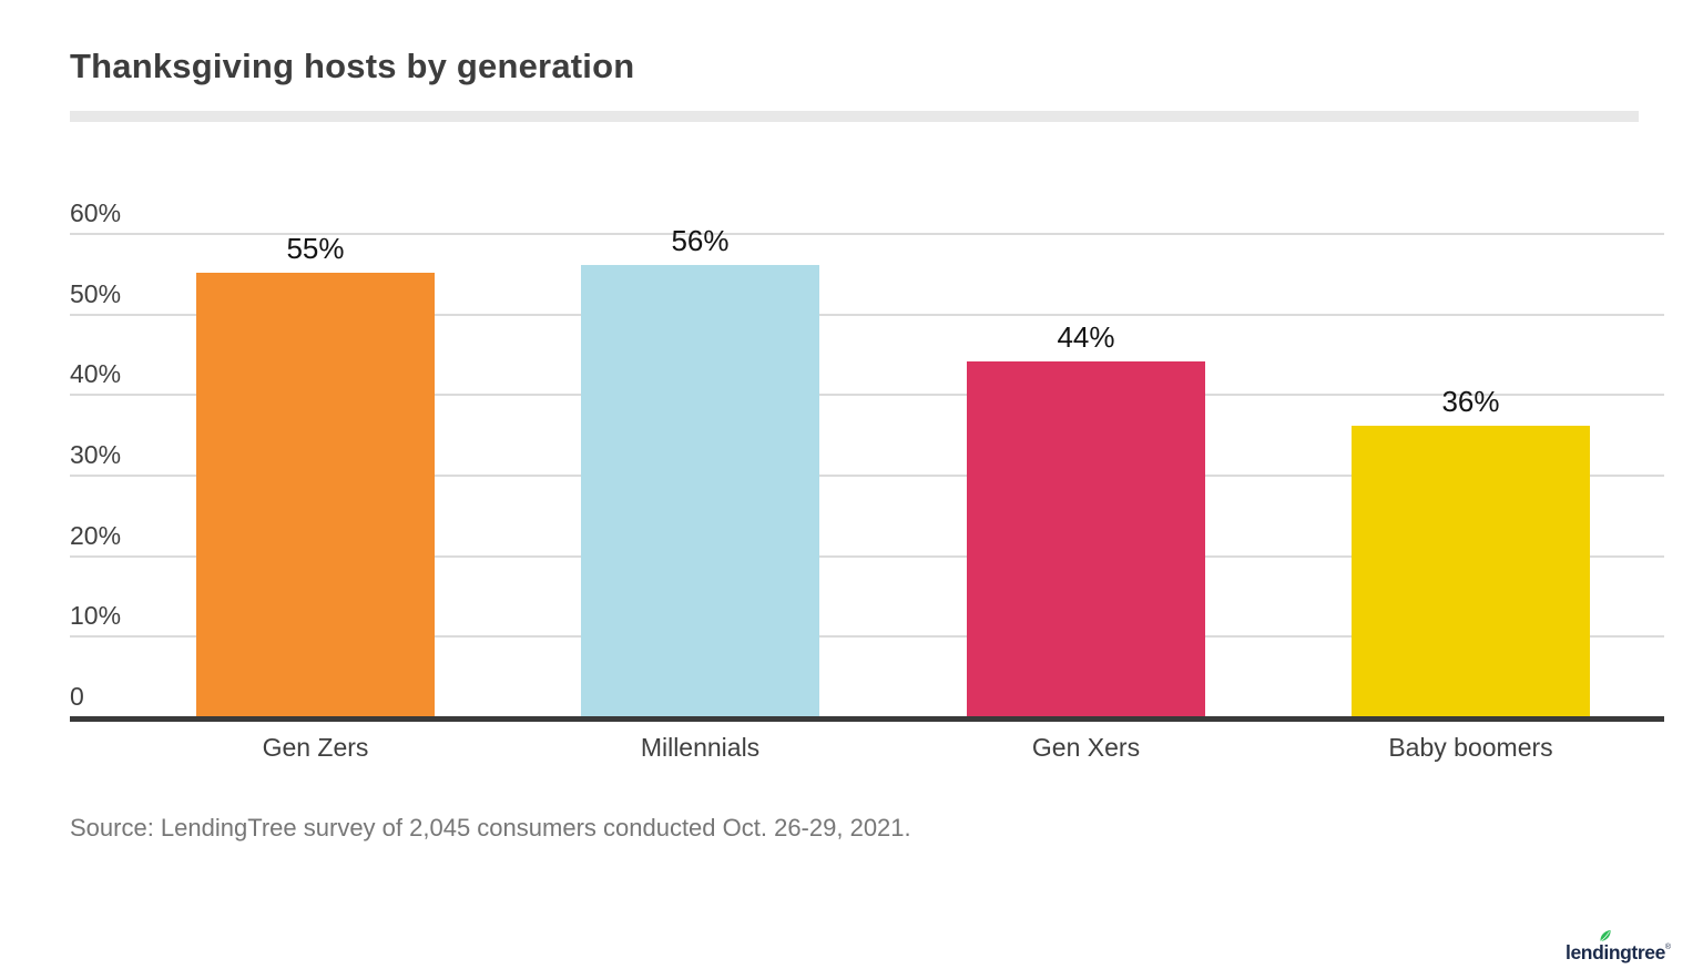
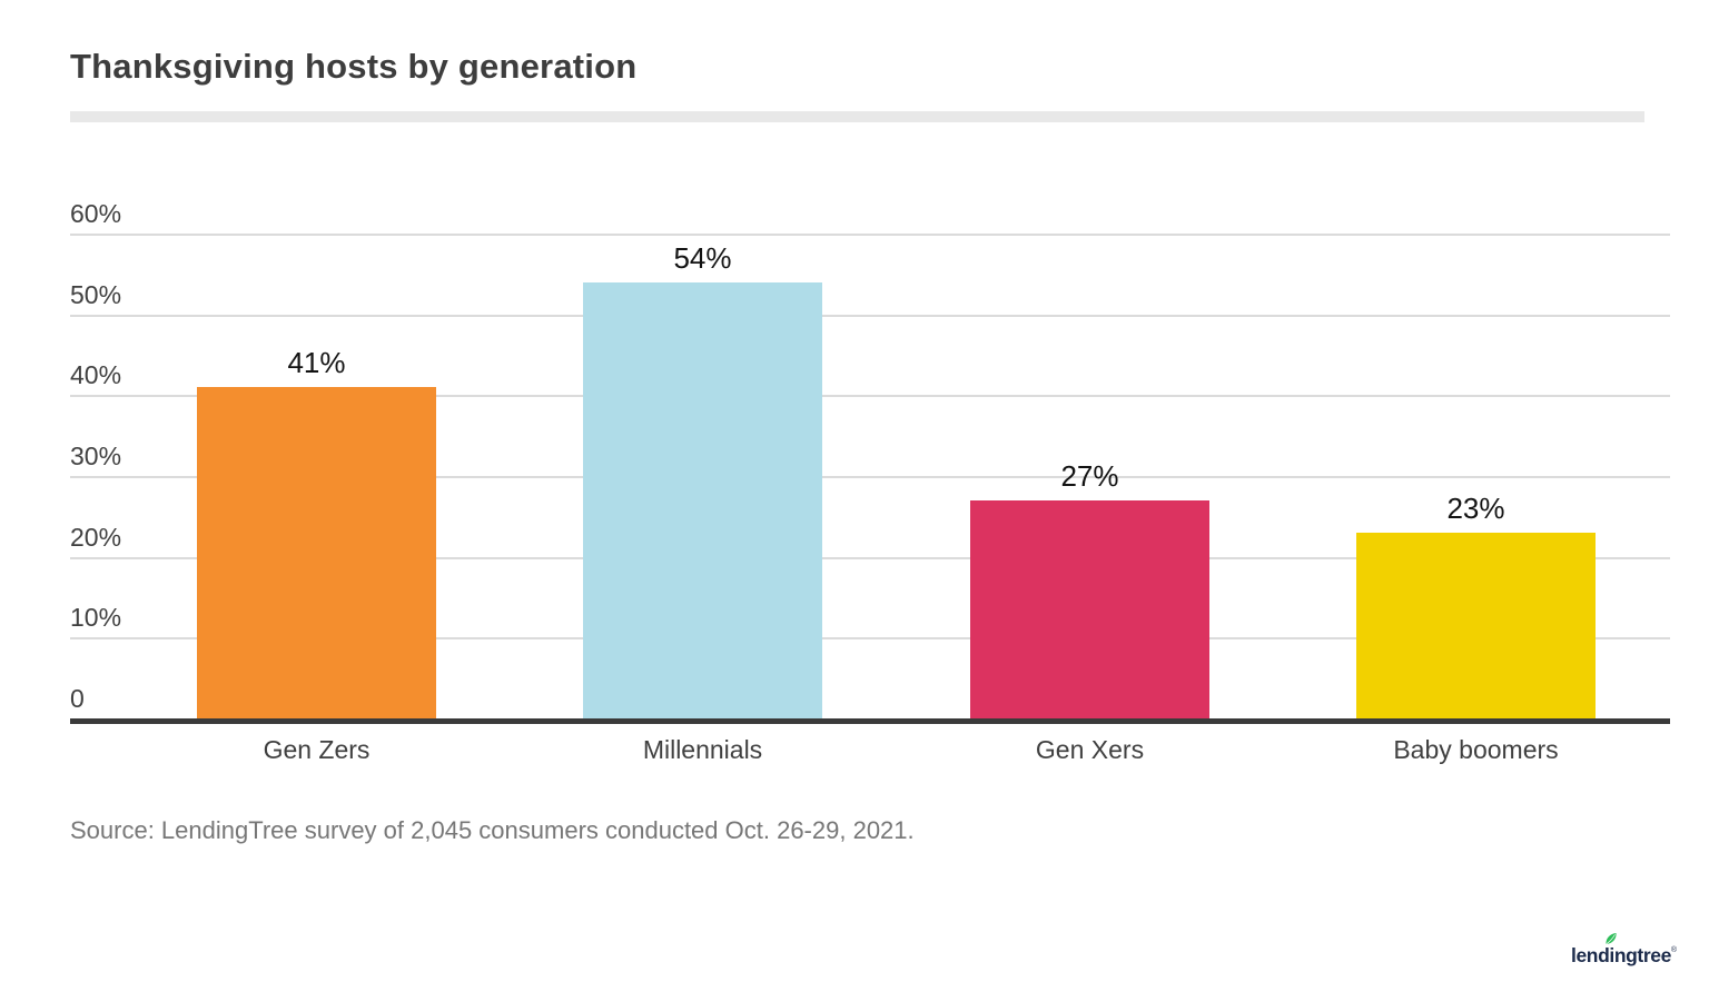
Gen Zers: 55% -> 41%
Millennials: 56% -> 54%
Gen Xers: 44% -> 27%
Baby boomers: 36% -> 23%
